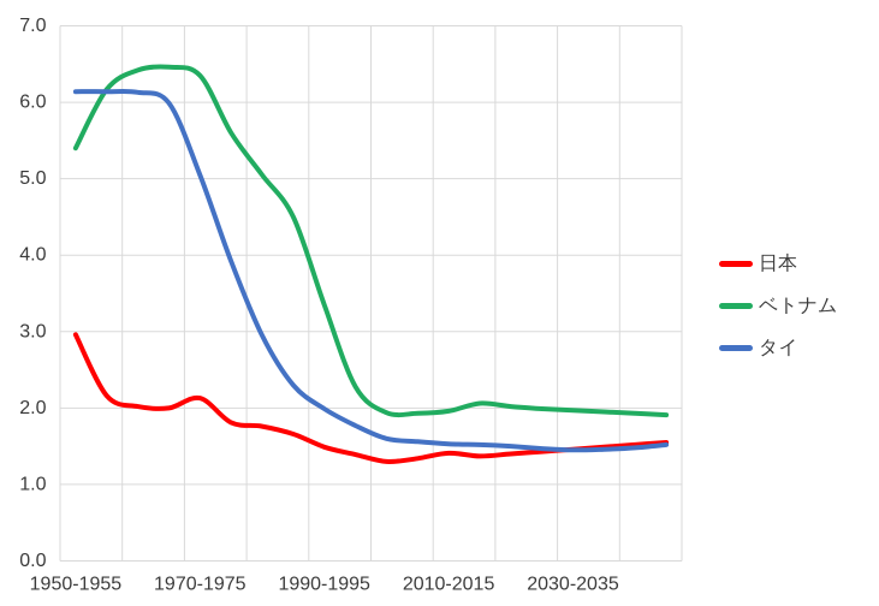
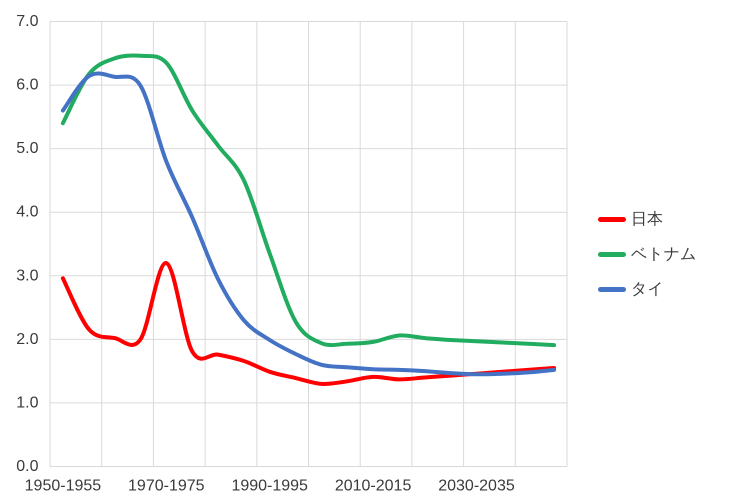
タイ/1950-1955: 6.1 -> 5.6
日本/1970-1975: 2.1 -> 3.2
タイ/1970-1975: 5.0 -> 4.8
